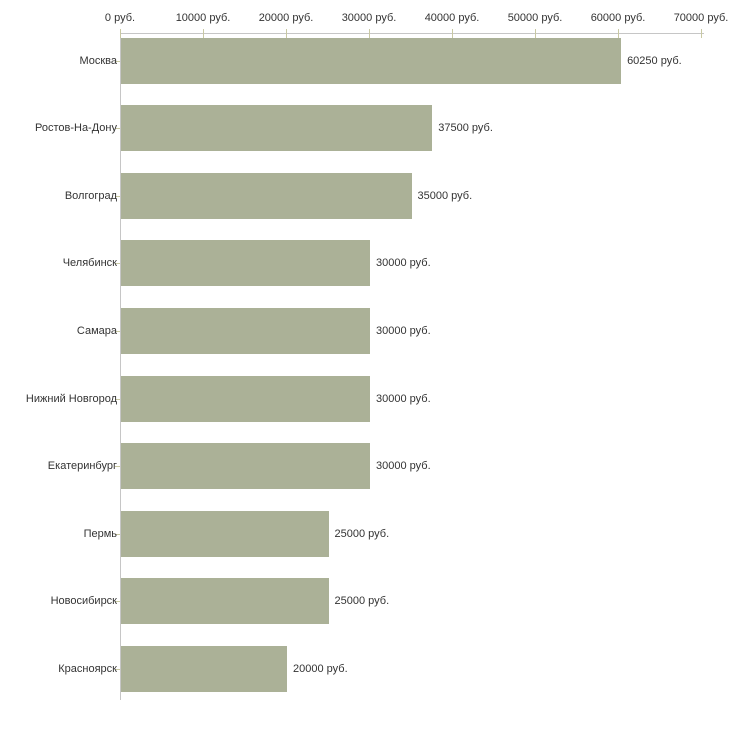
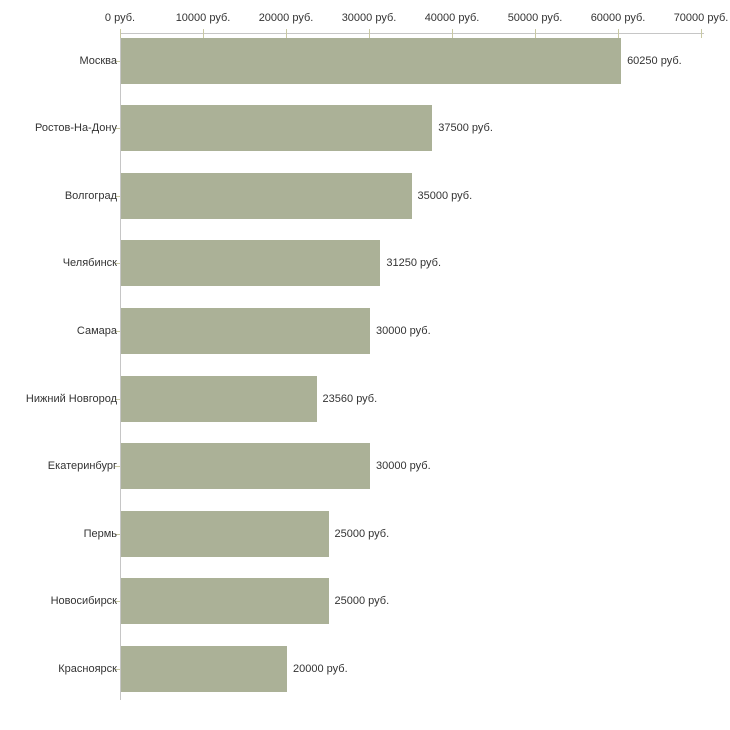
Челябинск: 30000 -> 31250
Нижний Новгород: 30000 -> 23560
